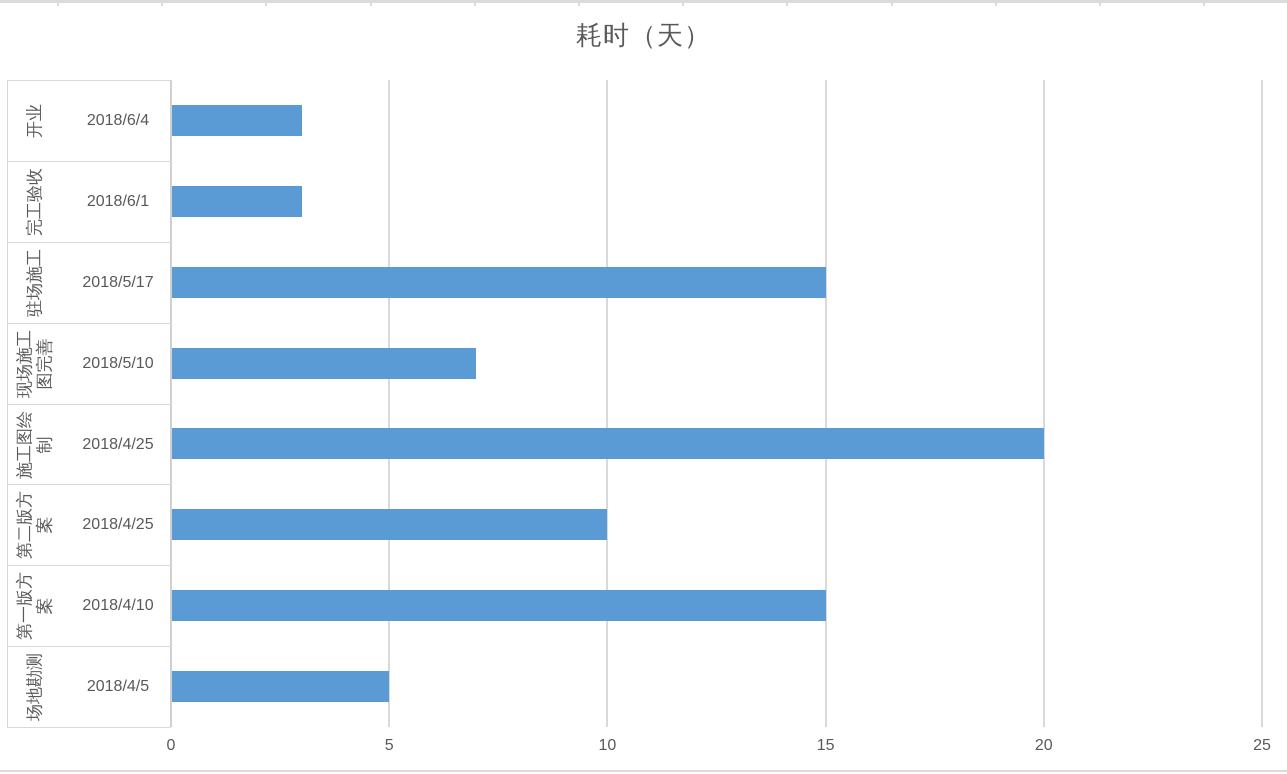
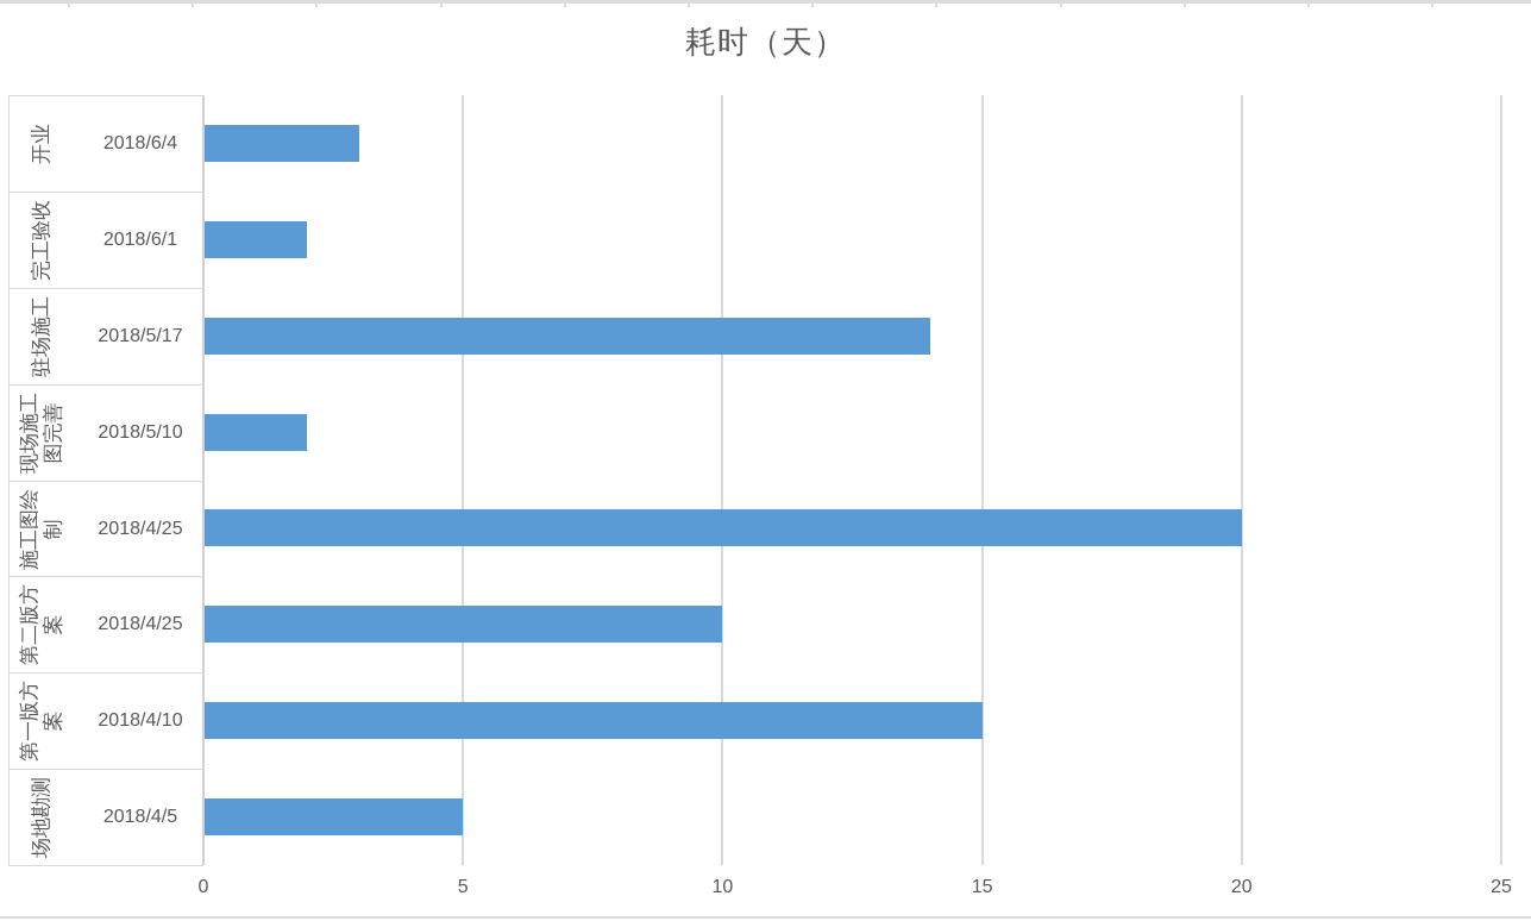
完工验收: 3 -> 2
驻场施工: 15 -> 14
现场施工图完善: 7 -> 2
